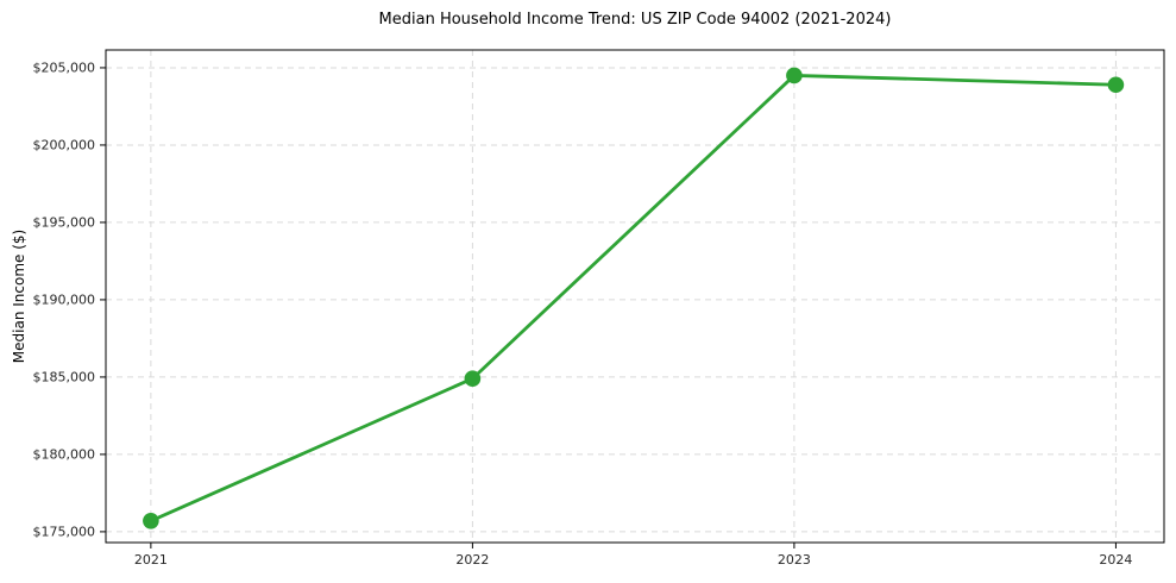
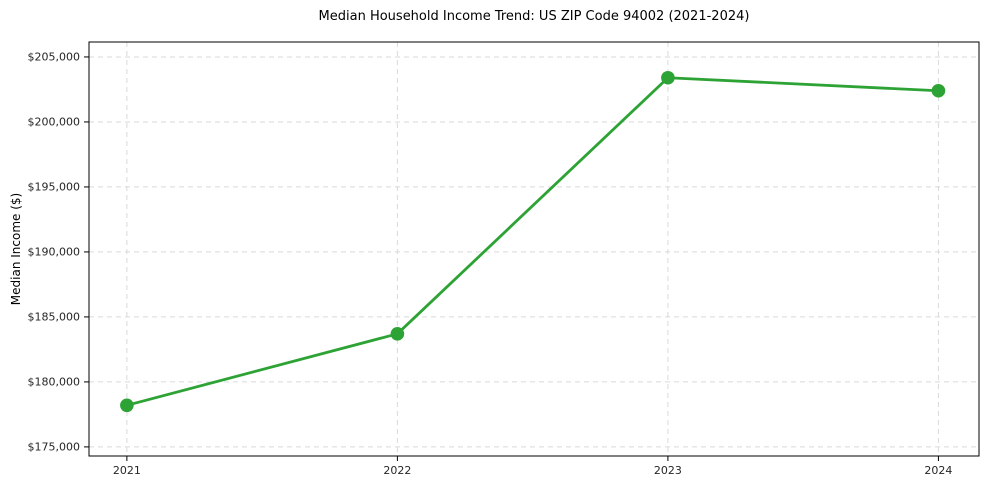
2021: $175700 -> $178200
2022: $184900 -> $183700
2023: $204500 -> $203400
2024: $203900 -> $202400
